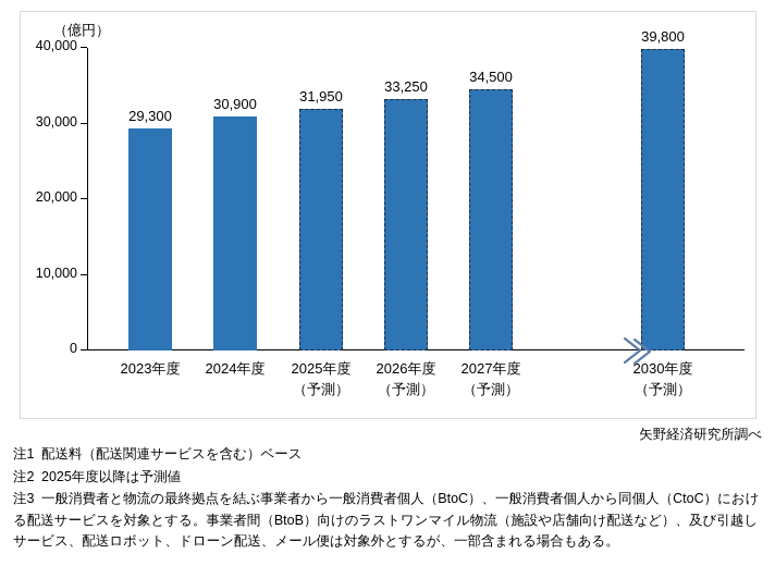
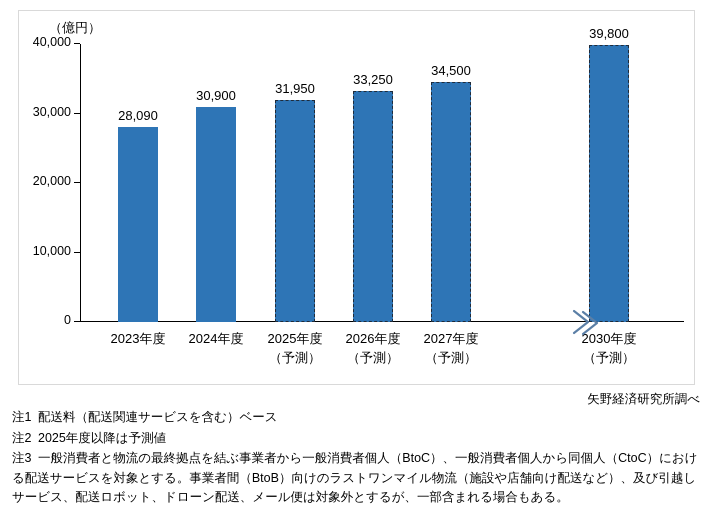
2023年度: 29,300 -> 28,090
